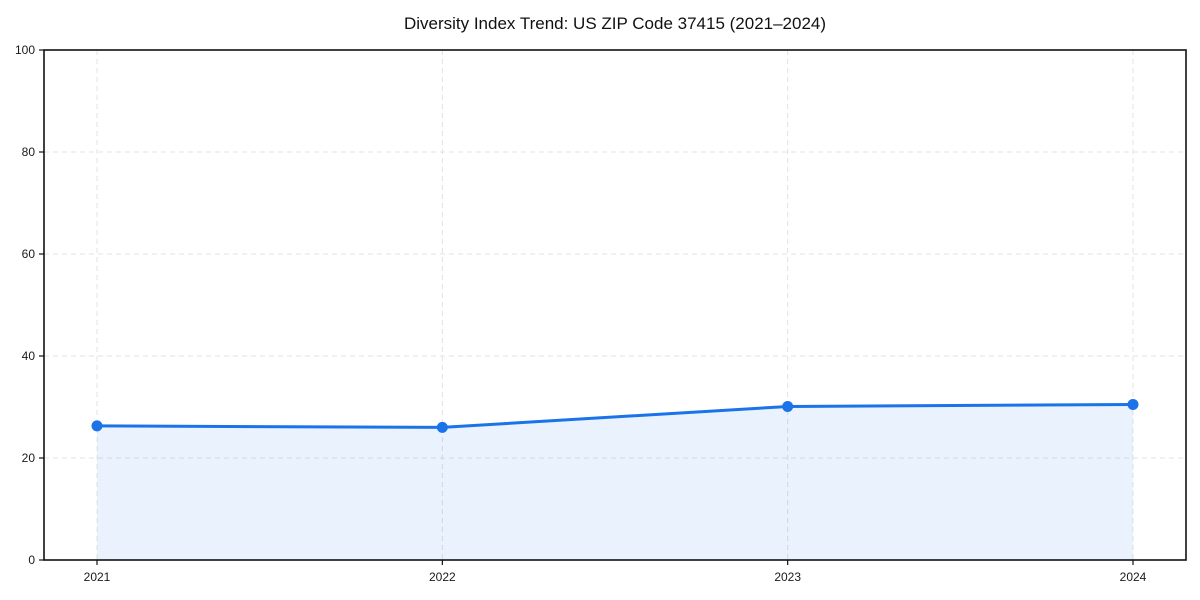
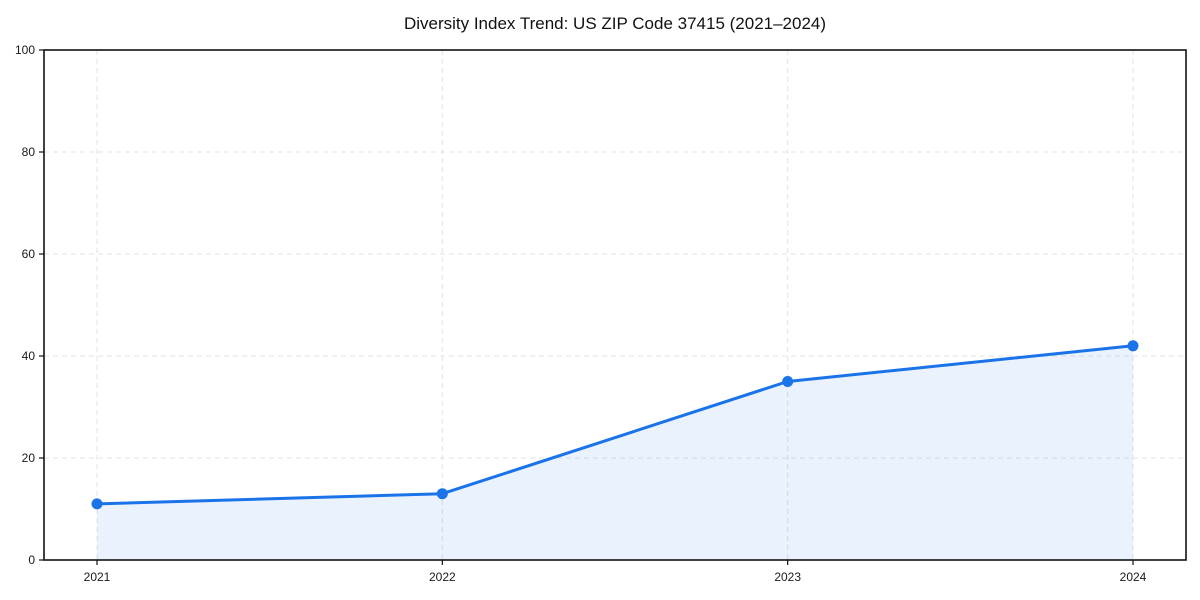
2021: 26 -> 11
2022: 26 -> 13
2023: 30 -> 35
2024: 30 -> 42
